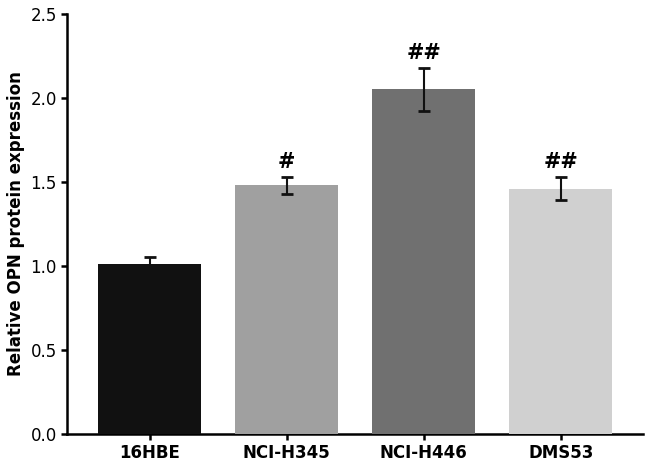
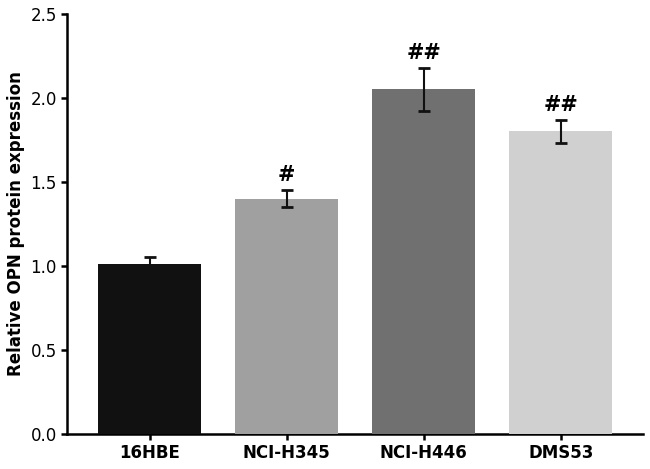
NCI-H345: 1.48 -> 1.40
DMS53: 1.46 -> 1.80
